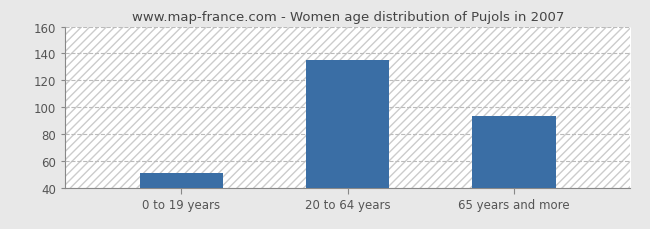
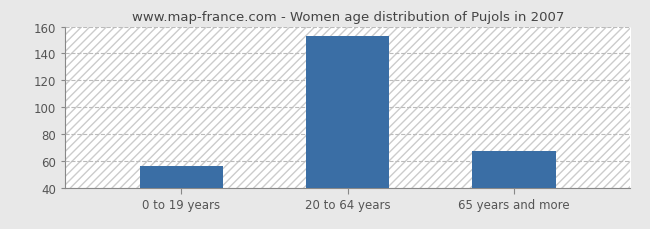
0 to 19 years: 51 -> 56
20 to 64 years: 135 -> 153
65 years and more: 93 -> 67
